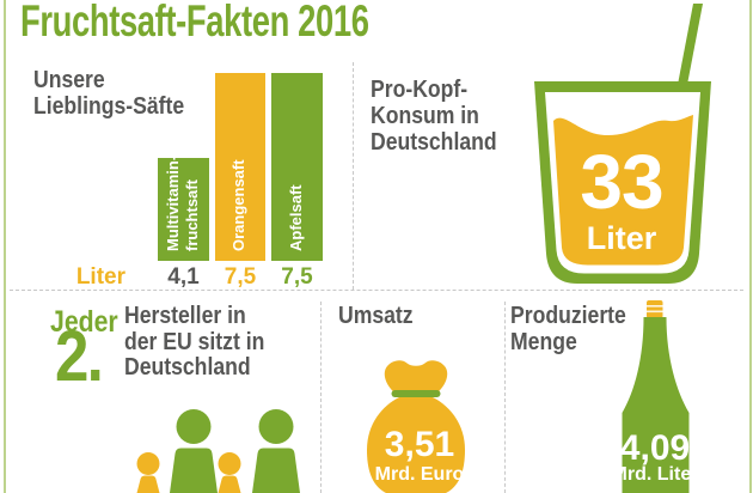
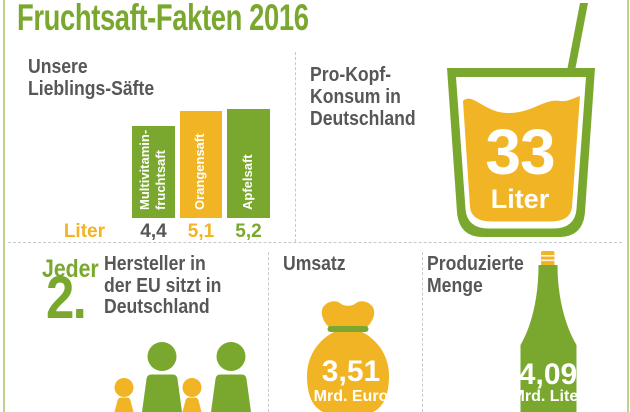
Multivitamin- fruchtsaft: 4,1 -> 4,4
Orangensaft: 7,5 -> 5,1
Apfelsaft: 7,5 -> 5,2
